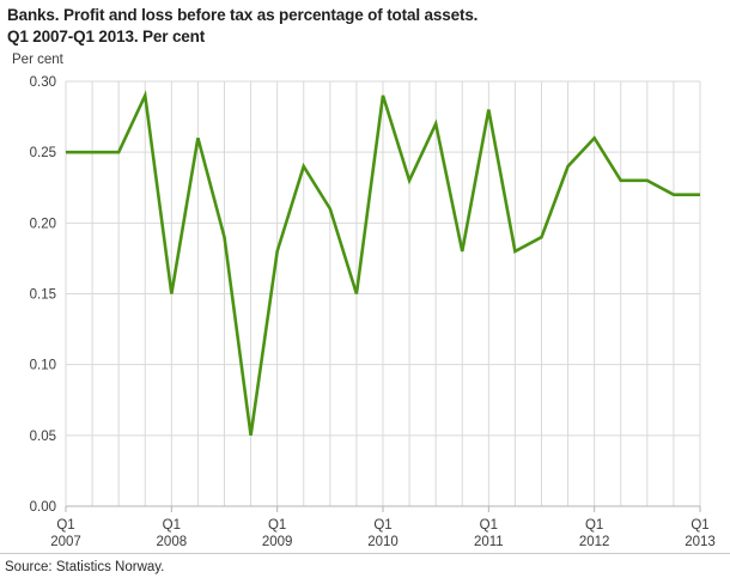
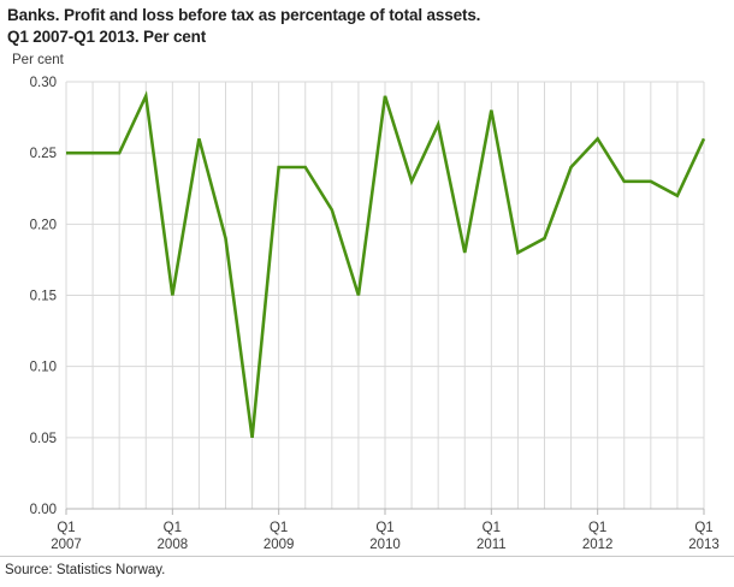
Q1 2009: 0.18 -> 0.24
Q1 2013: 0.22 -> 0.26
